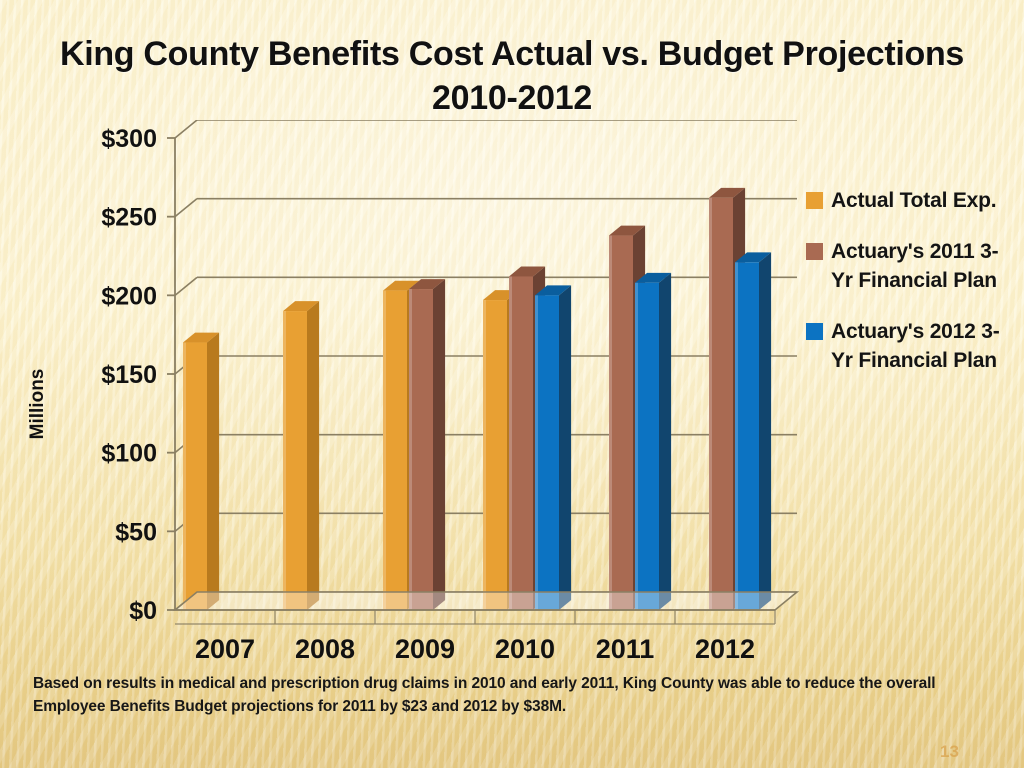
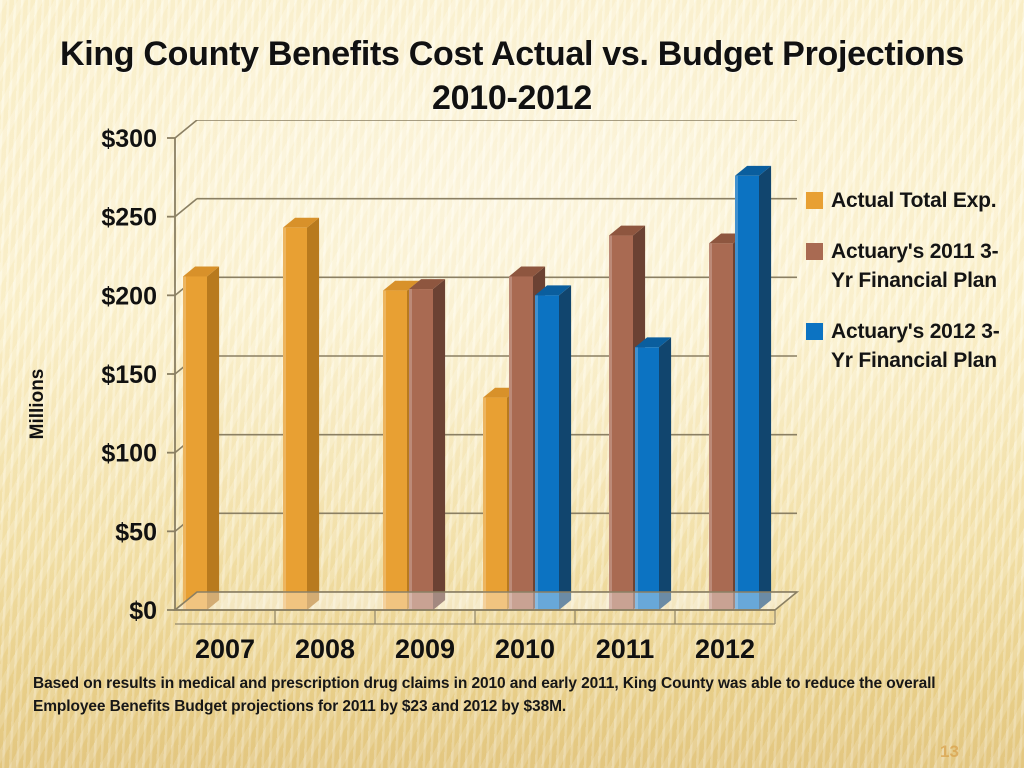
Actual Total Exp./2007: $170 -> $212
Actual Total Exp./2008: $190 -> $243
Actual Total Exp./2010: $197 -> $135
Actuary's 2012 3-Yr Financial Plan/2011: $208 -> $167
Actuary's 2011 3-Yr Financial Plan/2012: $262 -> $233
Actuary's 2012 3-Yr Financial Plan/2012: $221 -> $276
